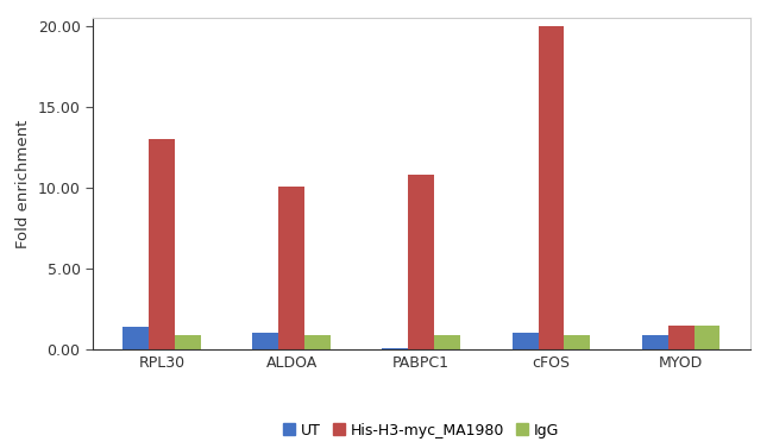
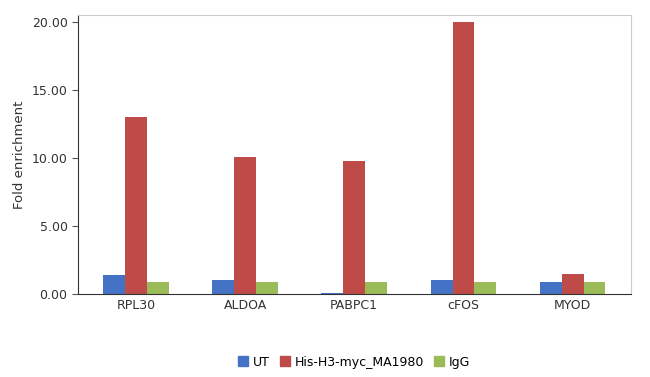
His-H3-myc_MA1980/PABPC1: 10.8 -> 9.8
IgG/MYOD: 1.5 -> 0.8
